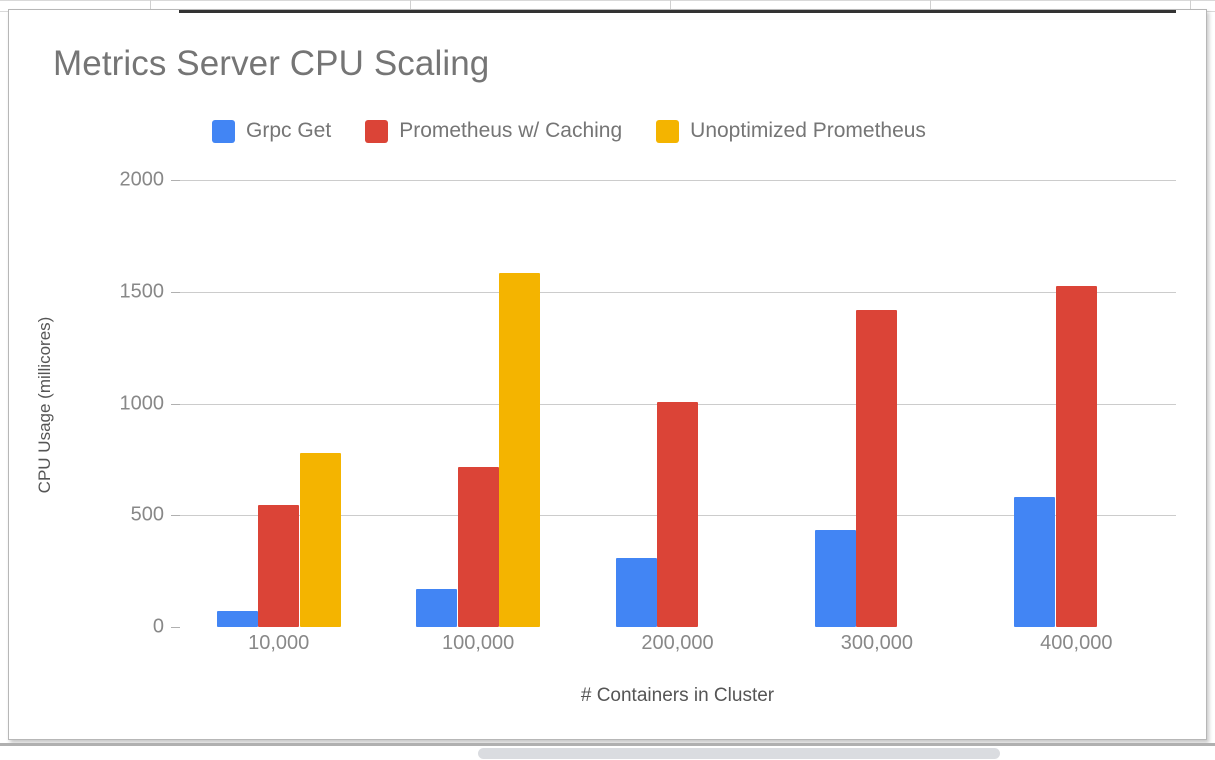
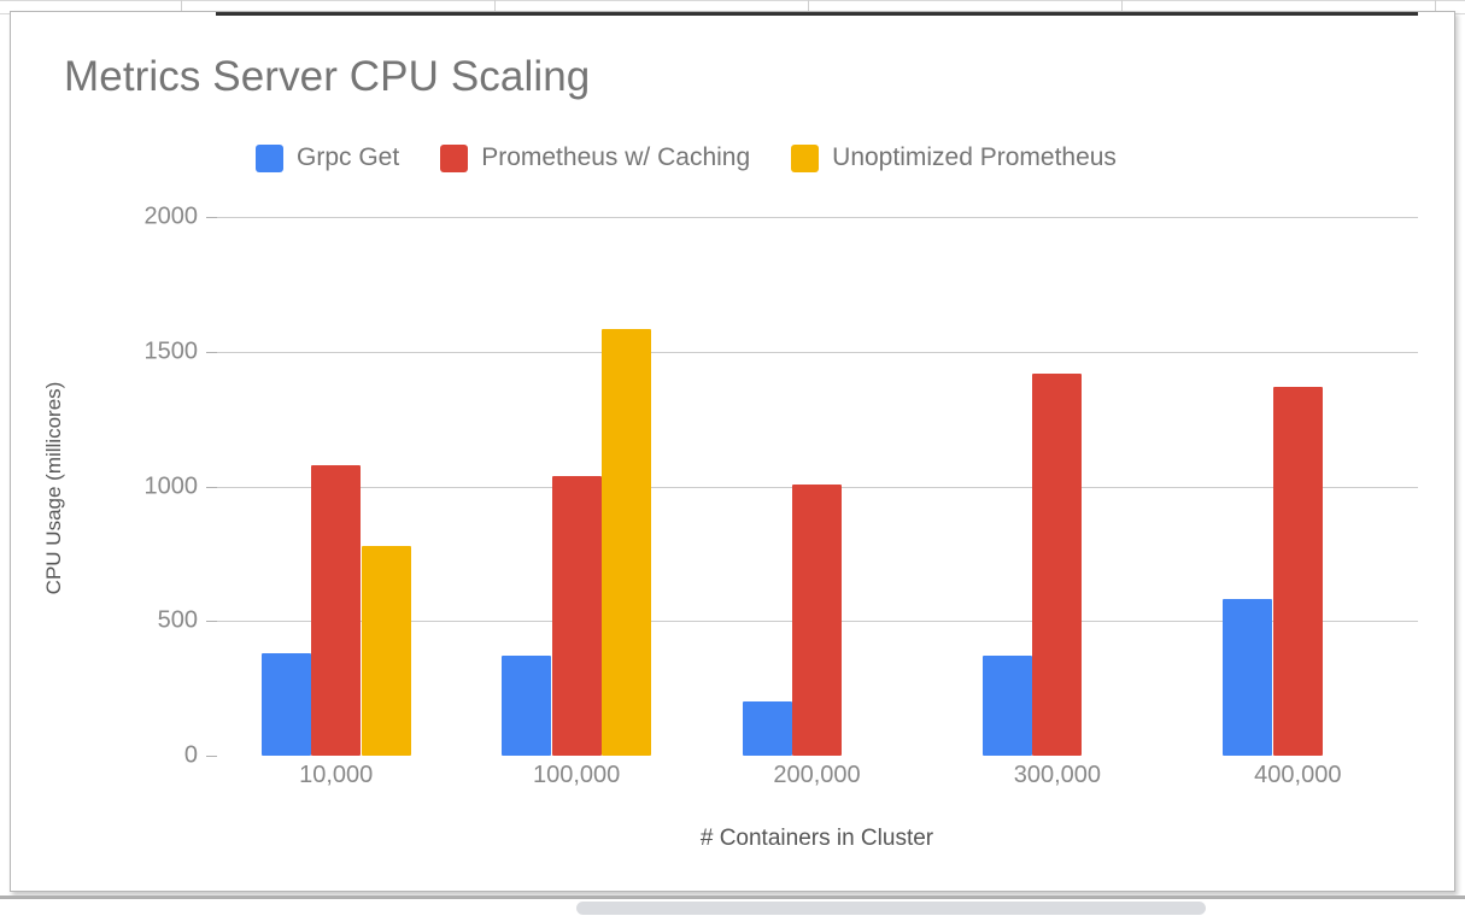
Grpc Get/10,000: 70 -> 380
Prometheus w/ Caching/10,000: 550 -> 1080
Grpc Get/100,000: 170 -> 370
Prometheus w/ Caching/100,000: 720 -> 1040
Grpc Get/200,000: 310 -> 200
Grpc Get/300,000: 440 -> 370
Prometheus w/ Caching/400,000: 1530 -> 1370
